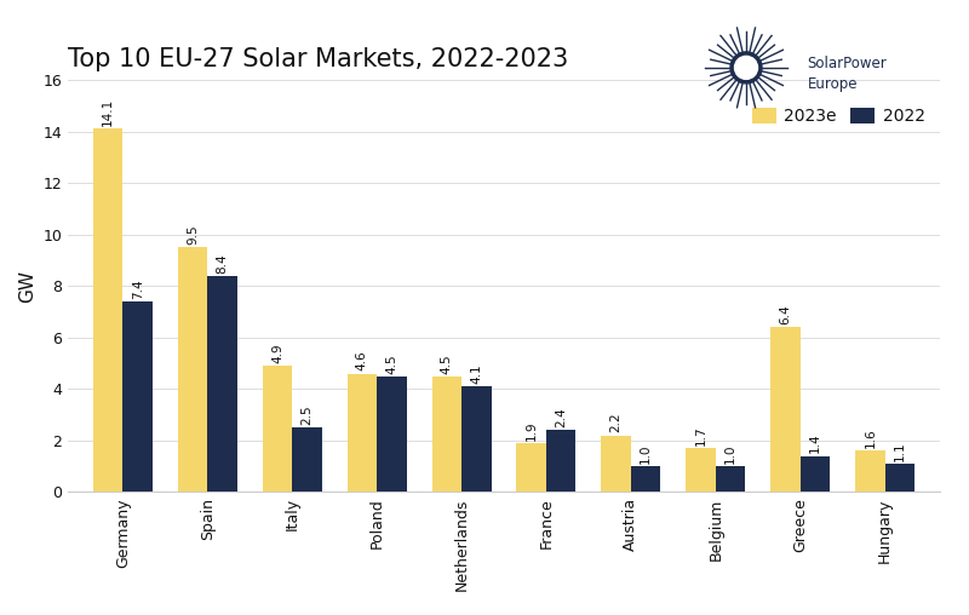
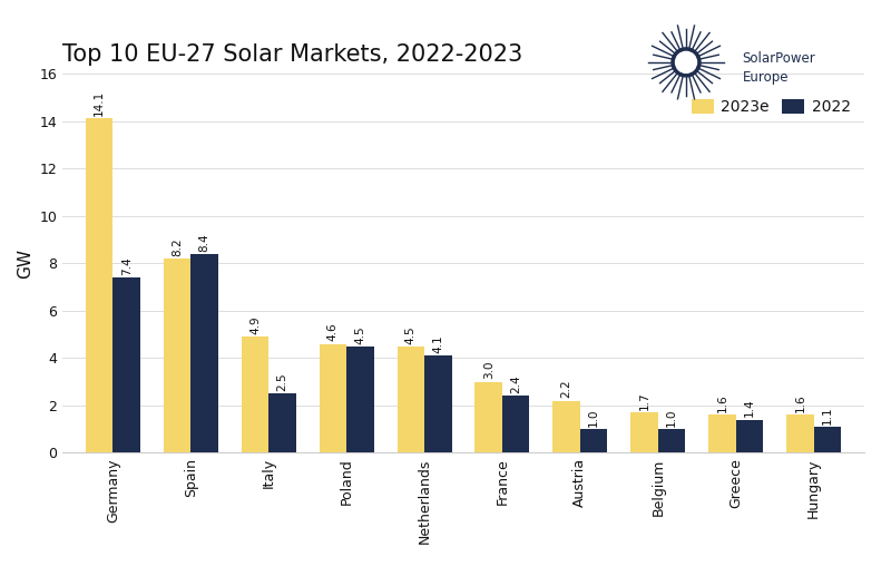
2023e/Spain: 9.5 -> 8.2
2023e/France: 1.9 -> 3.0
2023e/Greece: 6.4 -> 1.6
